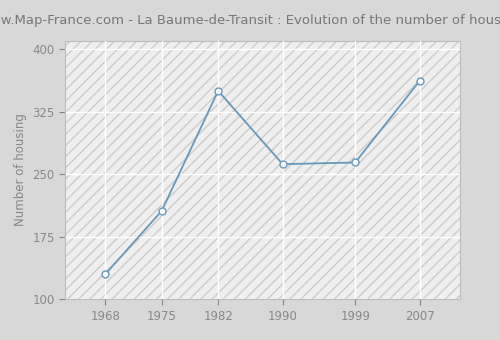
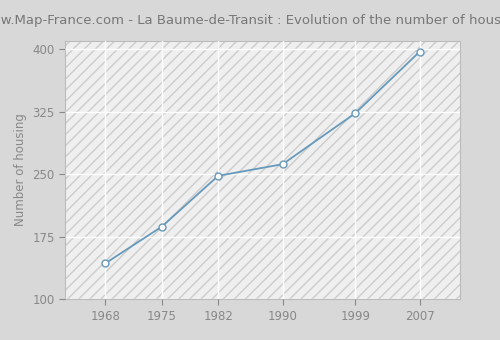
1968: 130 -> 143
1975: 206 -> 187
1982: 350 -> 248
1999: 264 -> 323
2007: 362 -> 397
